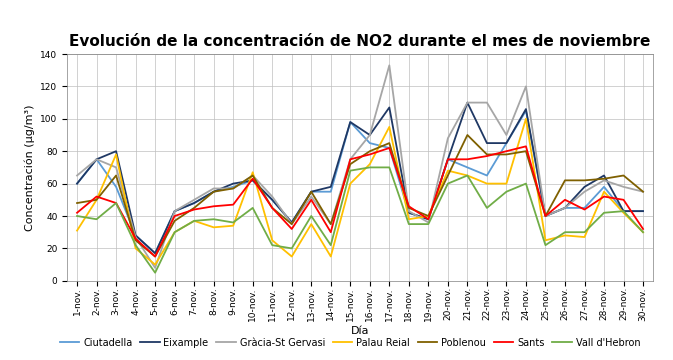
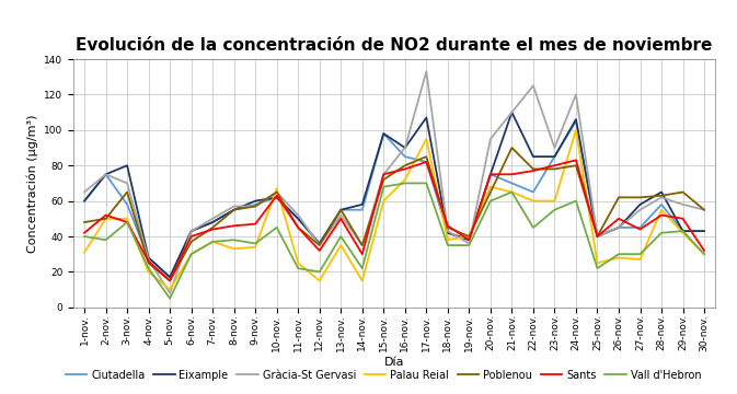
Palau Reial/3-nov.: 78 -> 50
Gràcia-St Gervasi/20-nov.: 88 -> 95
Gràcia-St Gervasi/22-nov.: 110 -> 125
